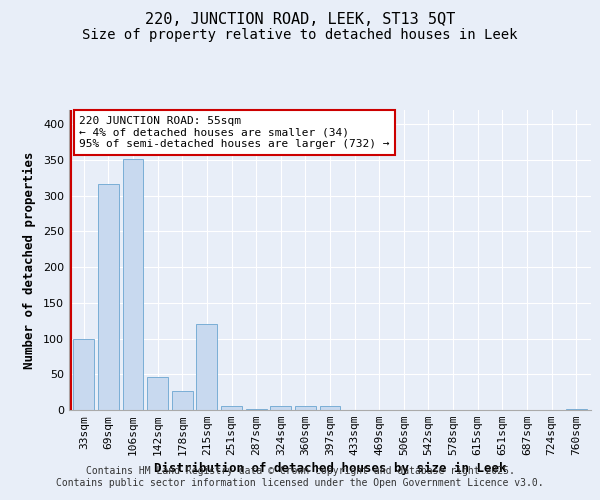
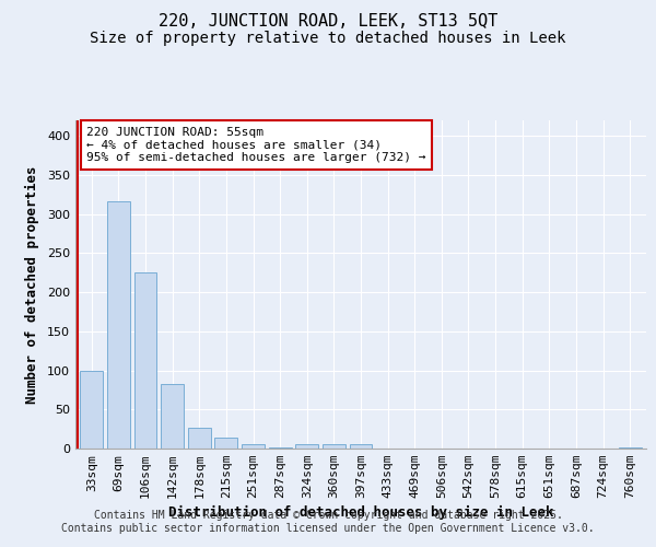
106sqm: 352 -> 225
142sqm: 46 -> 82
215sqm: 120 -> 14
